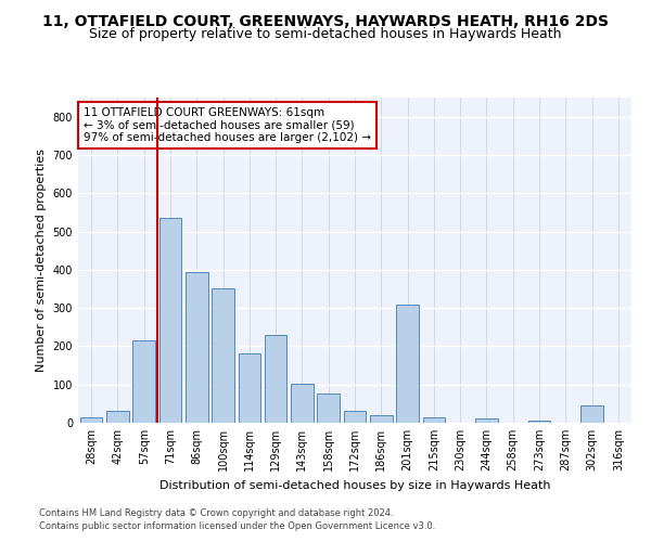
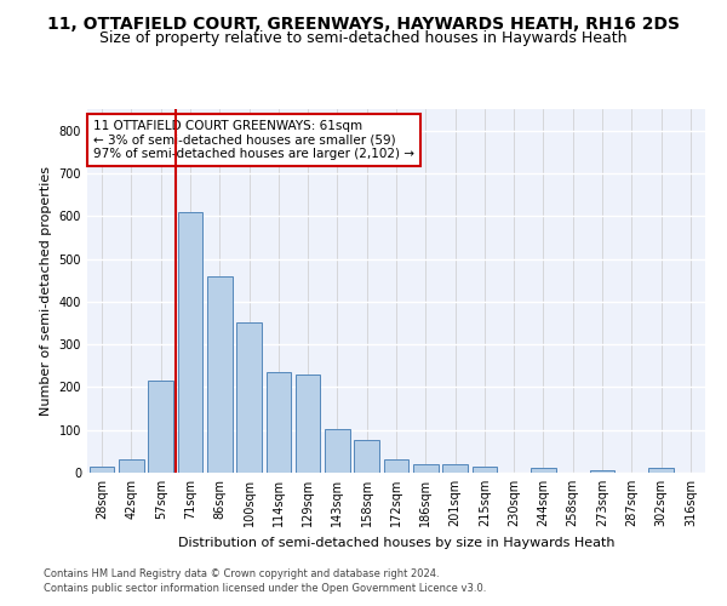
71sqm: 535 -> 610
86sqm: 395 -> 460
114sqm: 180 -> 235
201sqm: 310 -> 20
302sqm: 45 -> 10
